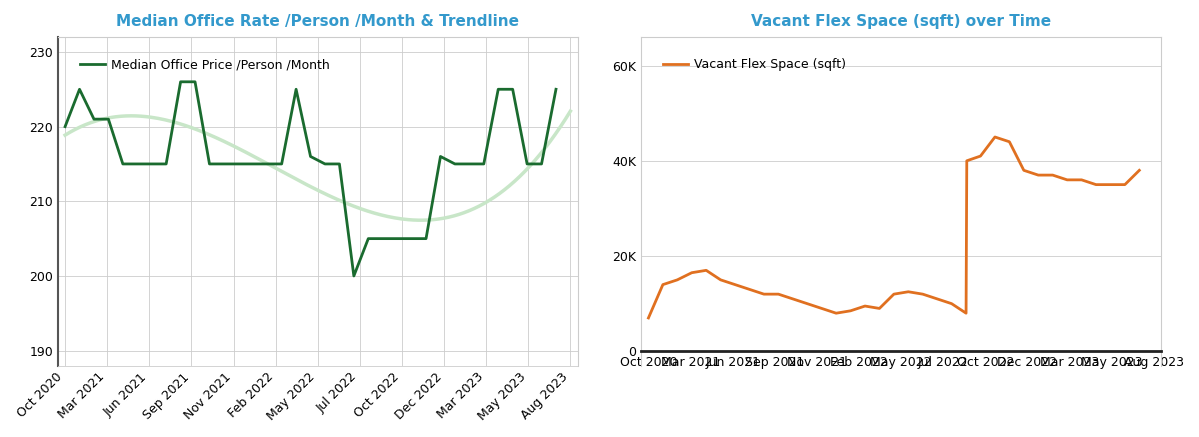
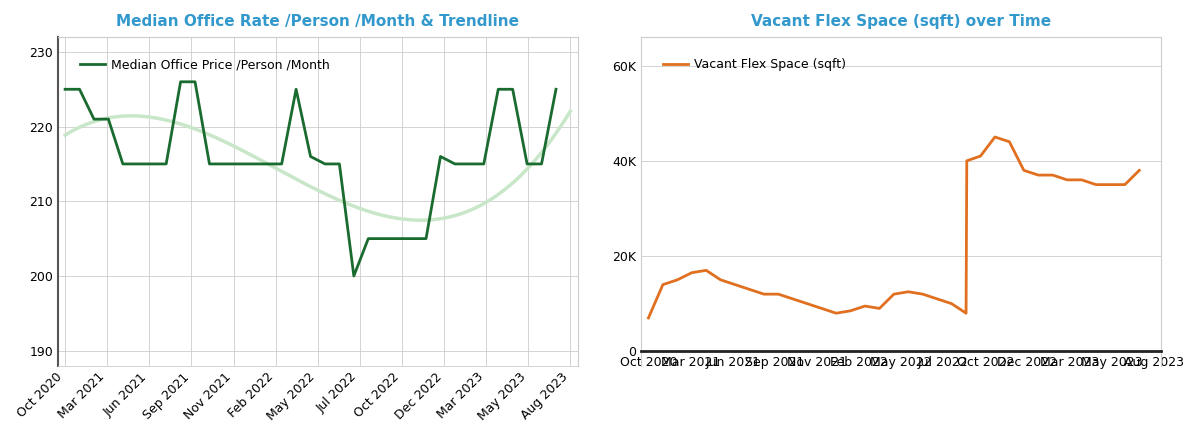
Median Office Rate /Person /Month & Trendline/Median Office Price /Person /Month/Oct 2020: 220 -> 225
